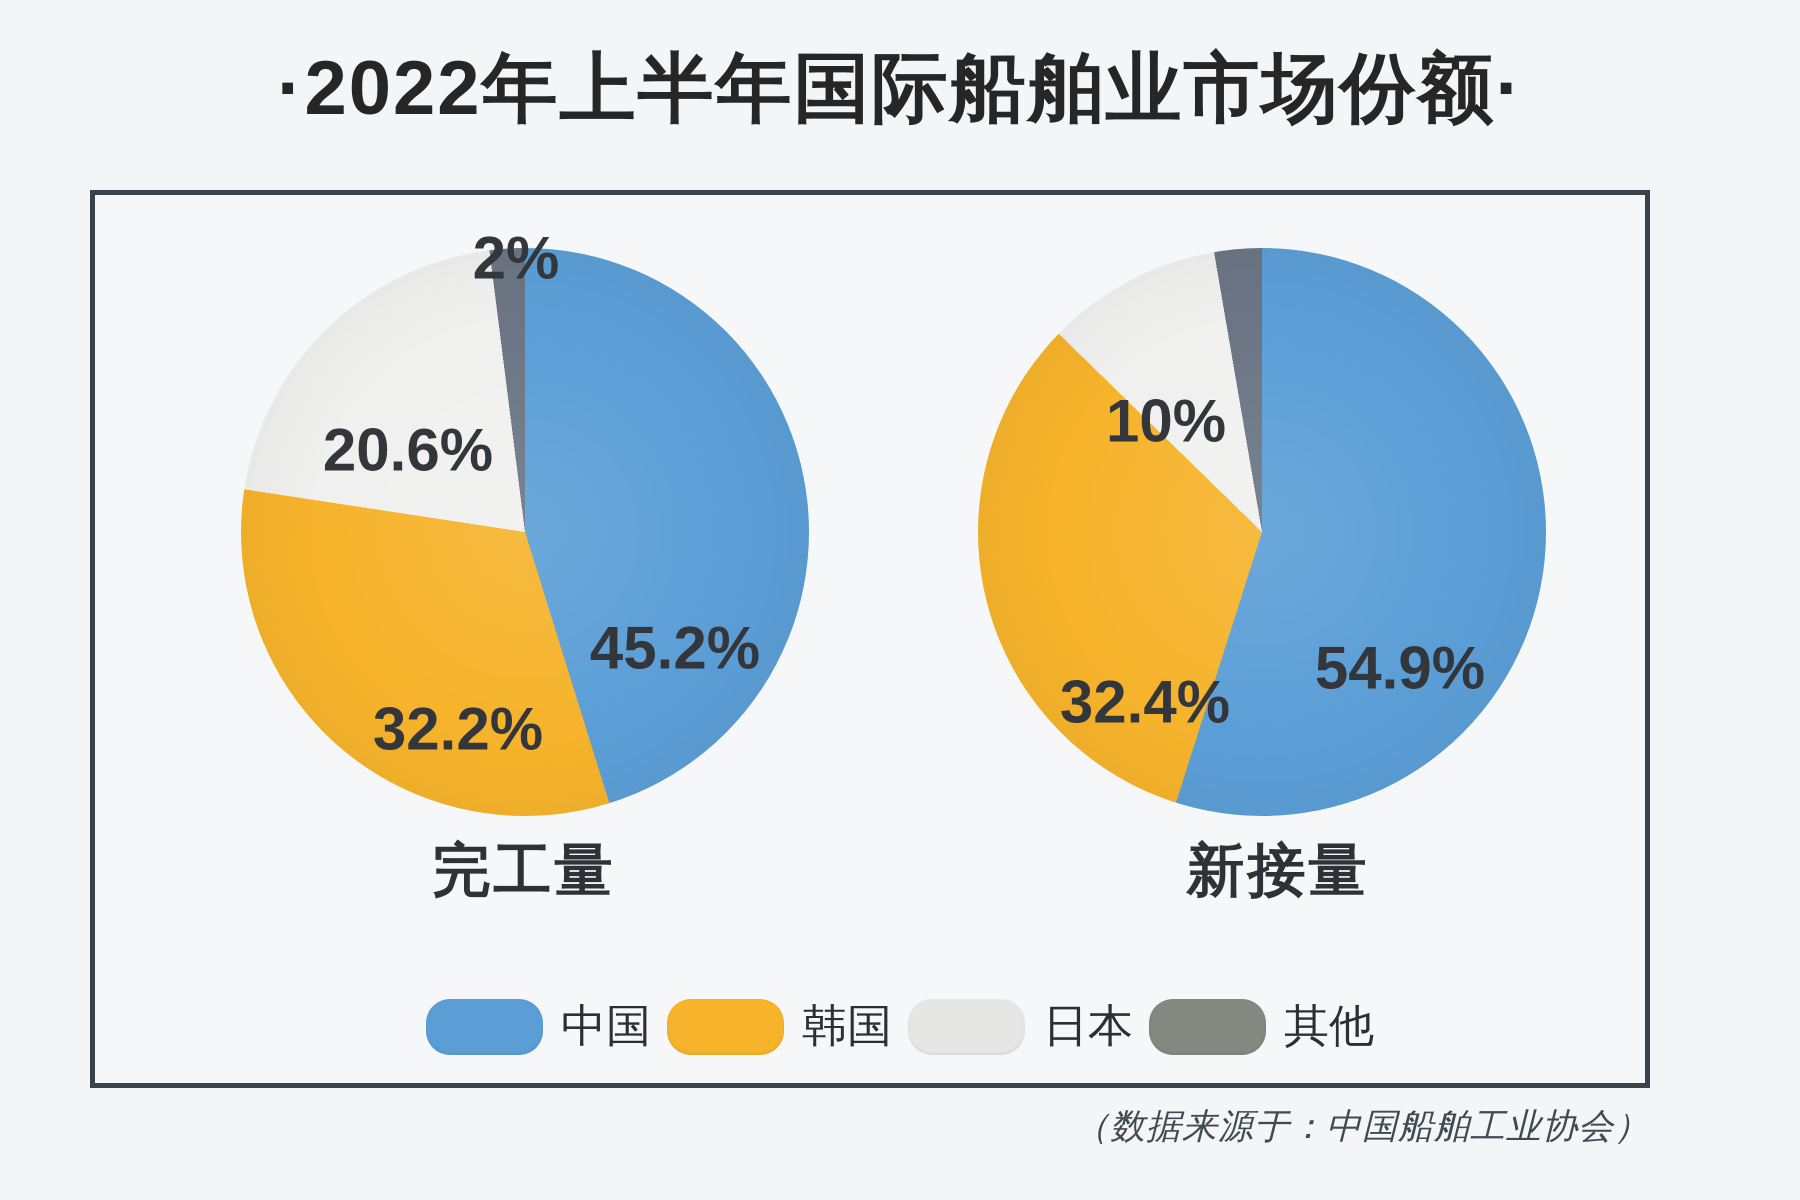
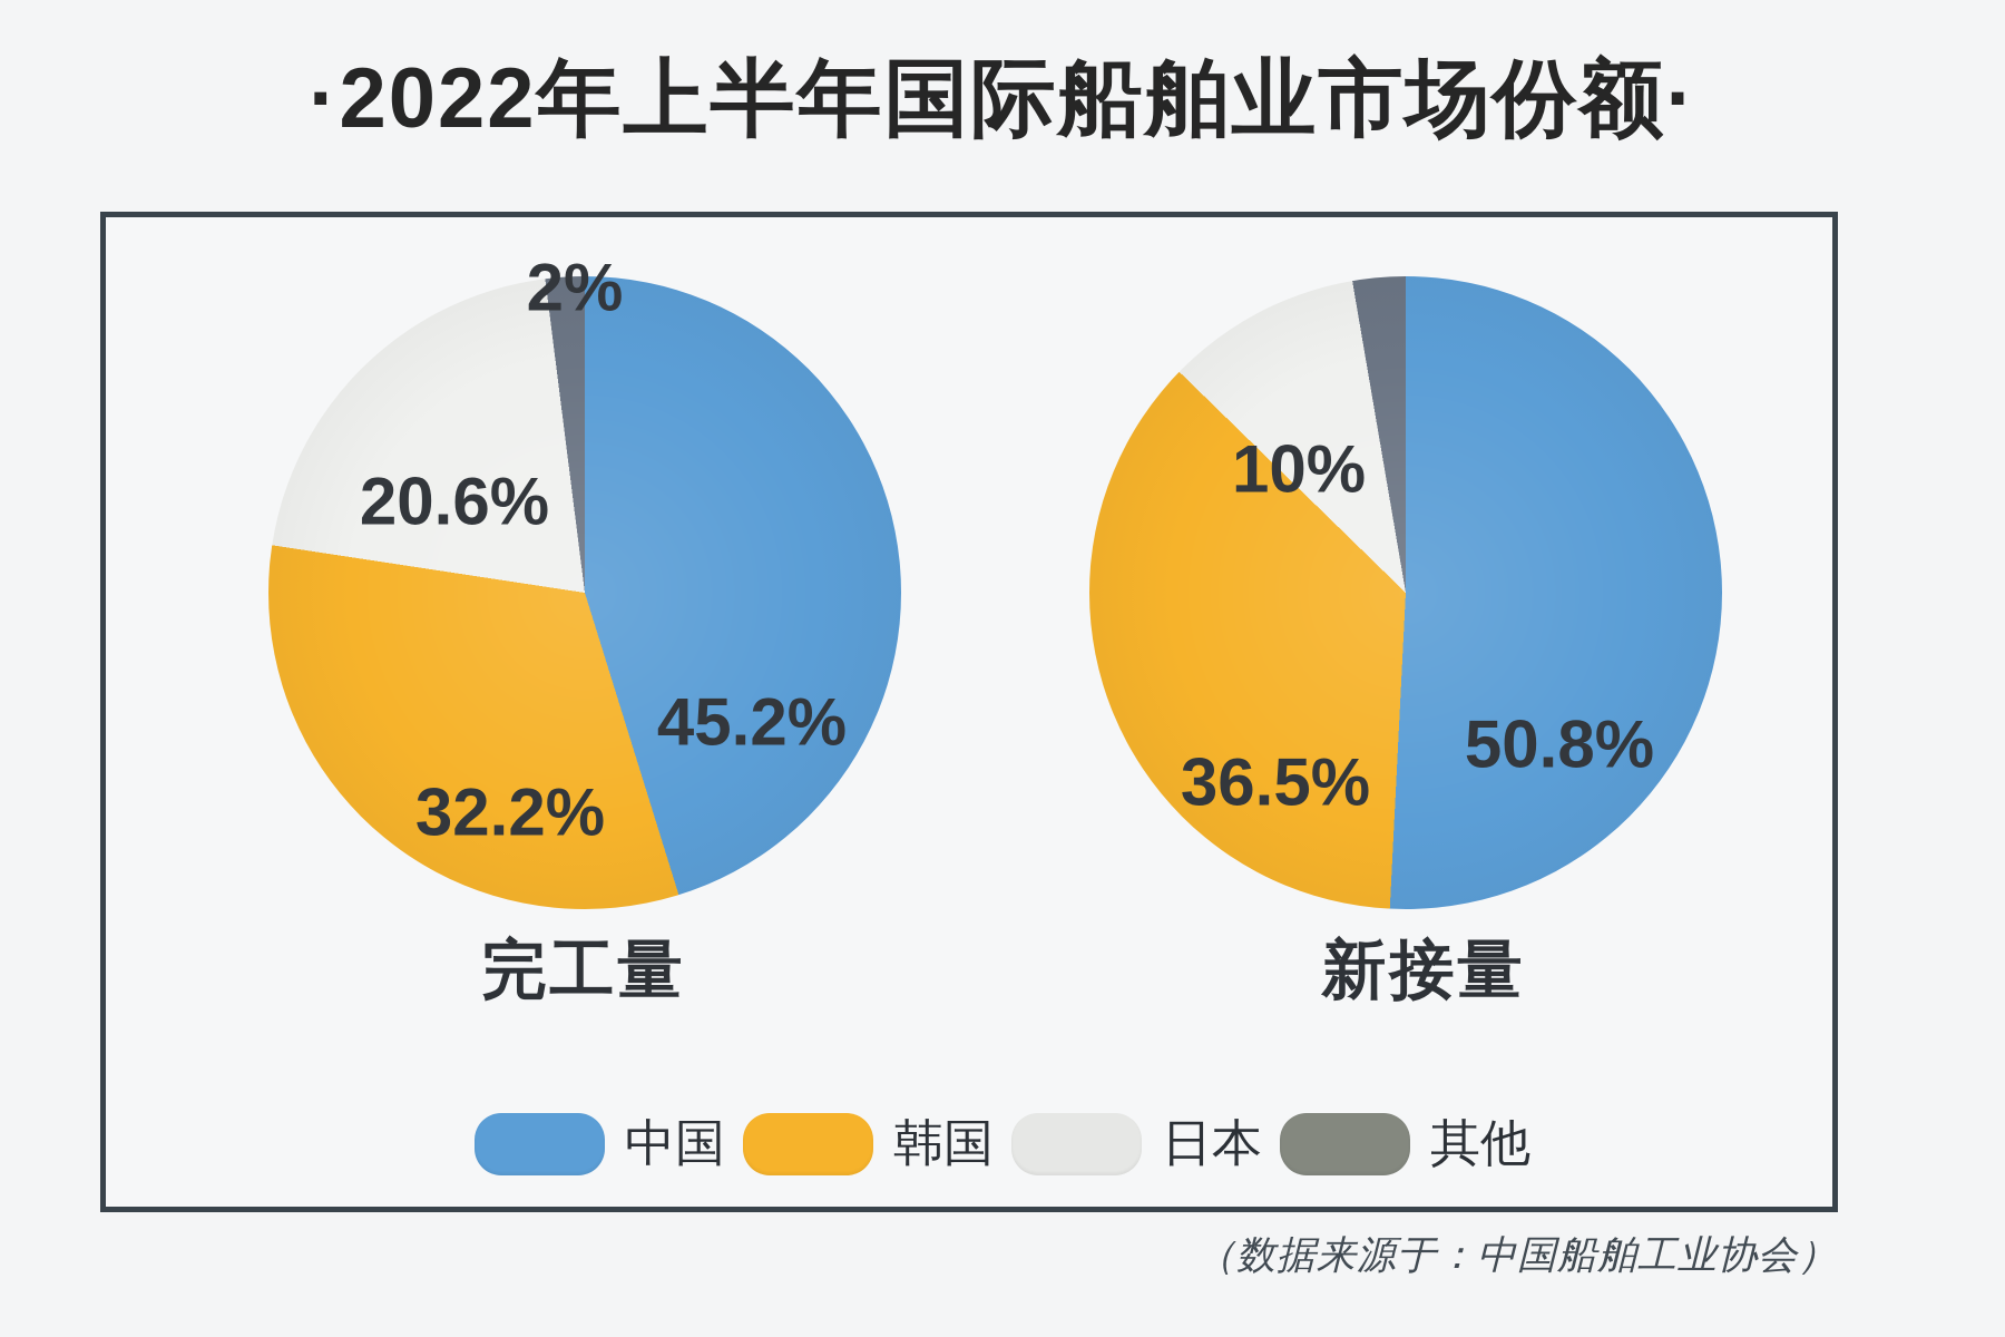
新接量/中国: 54.9% -> 50.8%
新接量/韩国: 32.4% -> 36.5%
